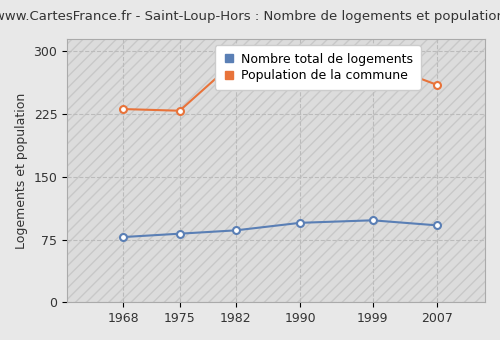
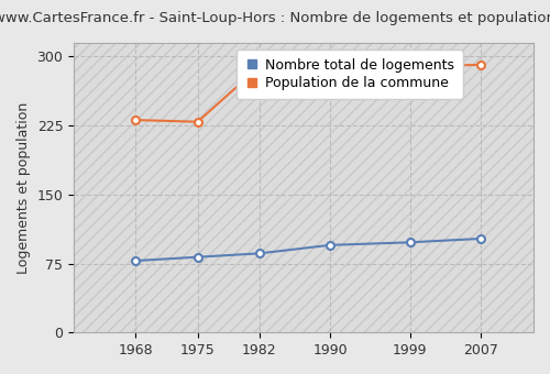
Nombre total de logements/2007: 92 -> 102
Population de la commune/2007: 260 -> 291
